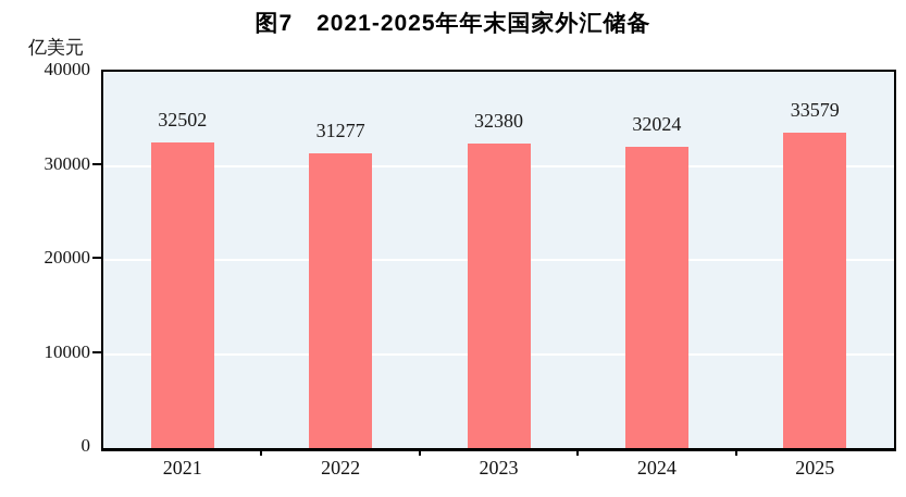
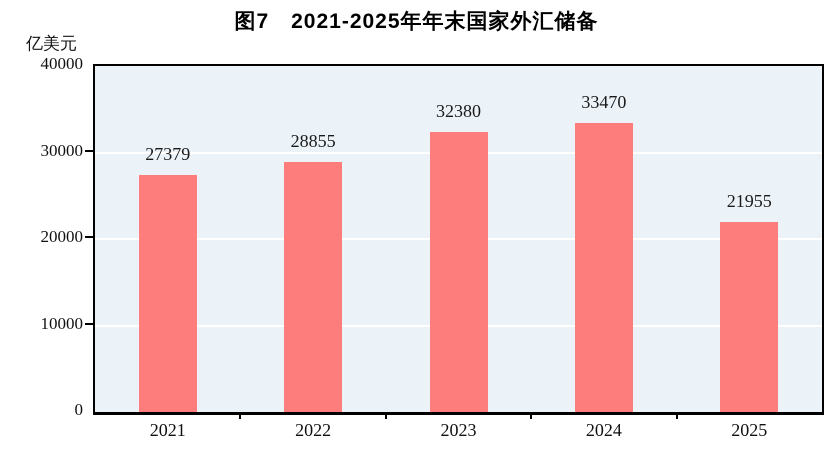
2021: 32502 -> 27379
2022: 31277 -> 28855
2024: 32024 -> 33470
2025: 33579 -> 21955
